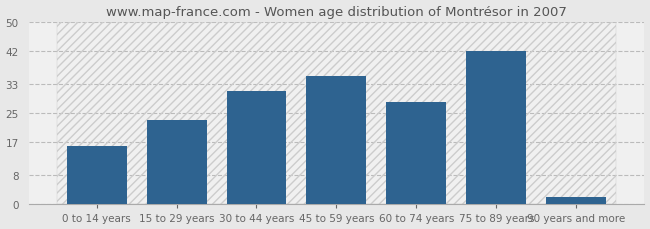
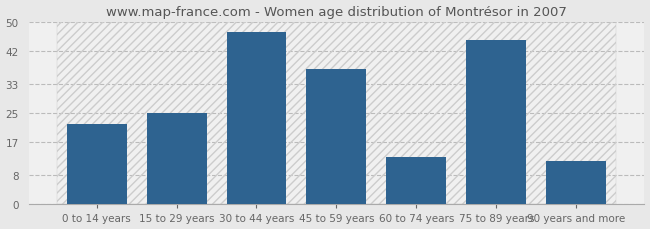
0 to 14 years: 16 -> 22
15 to 29 years: 23 -> 25
30 to 44 years: 31 -> 47
45 to 59 years: 35 -> 37
60 to 74 years: 28 -> 13
75 to 89 years: 42 -> 45
90 years and more: 2 -> 12
